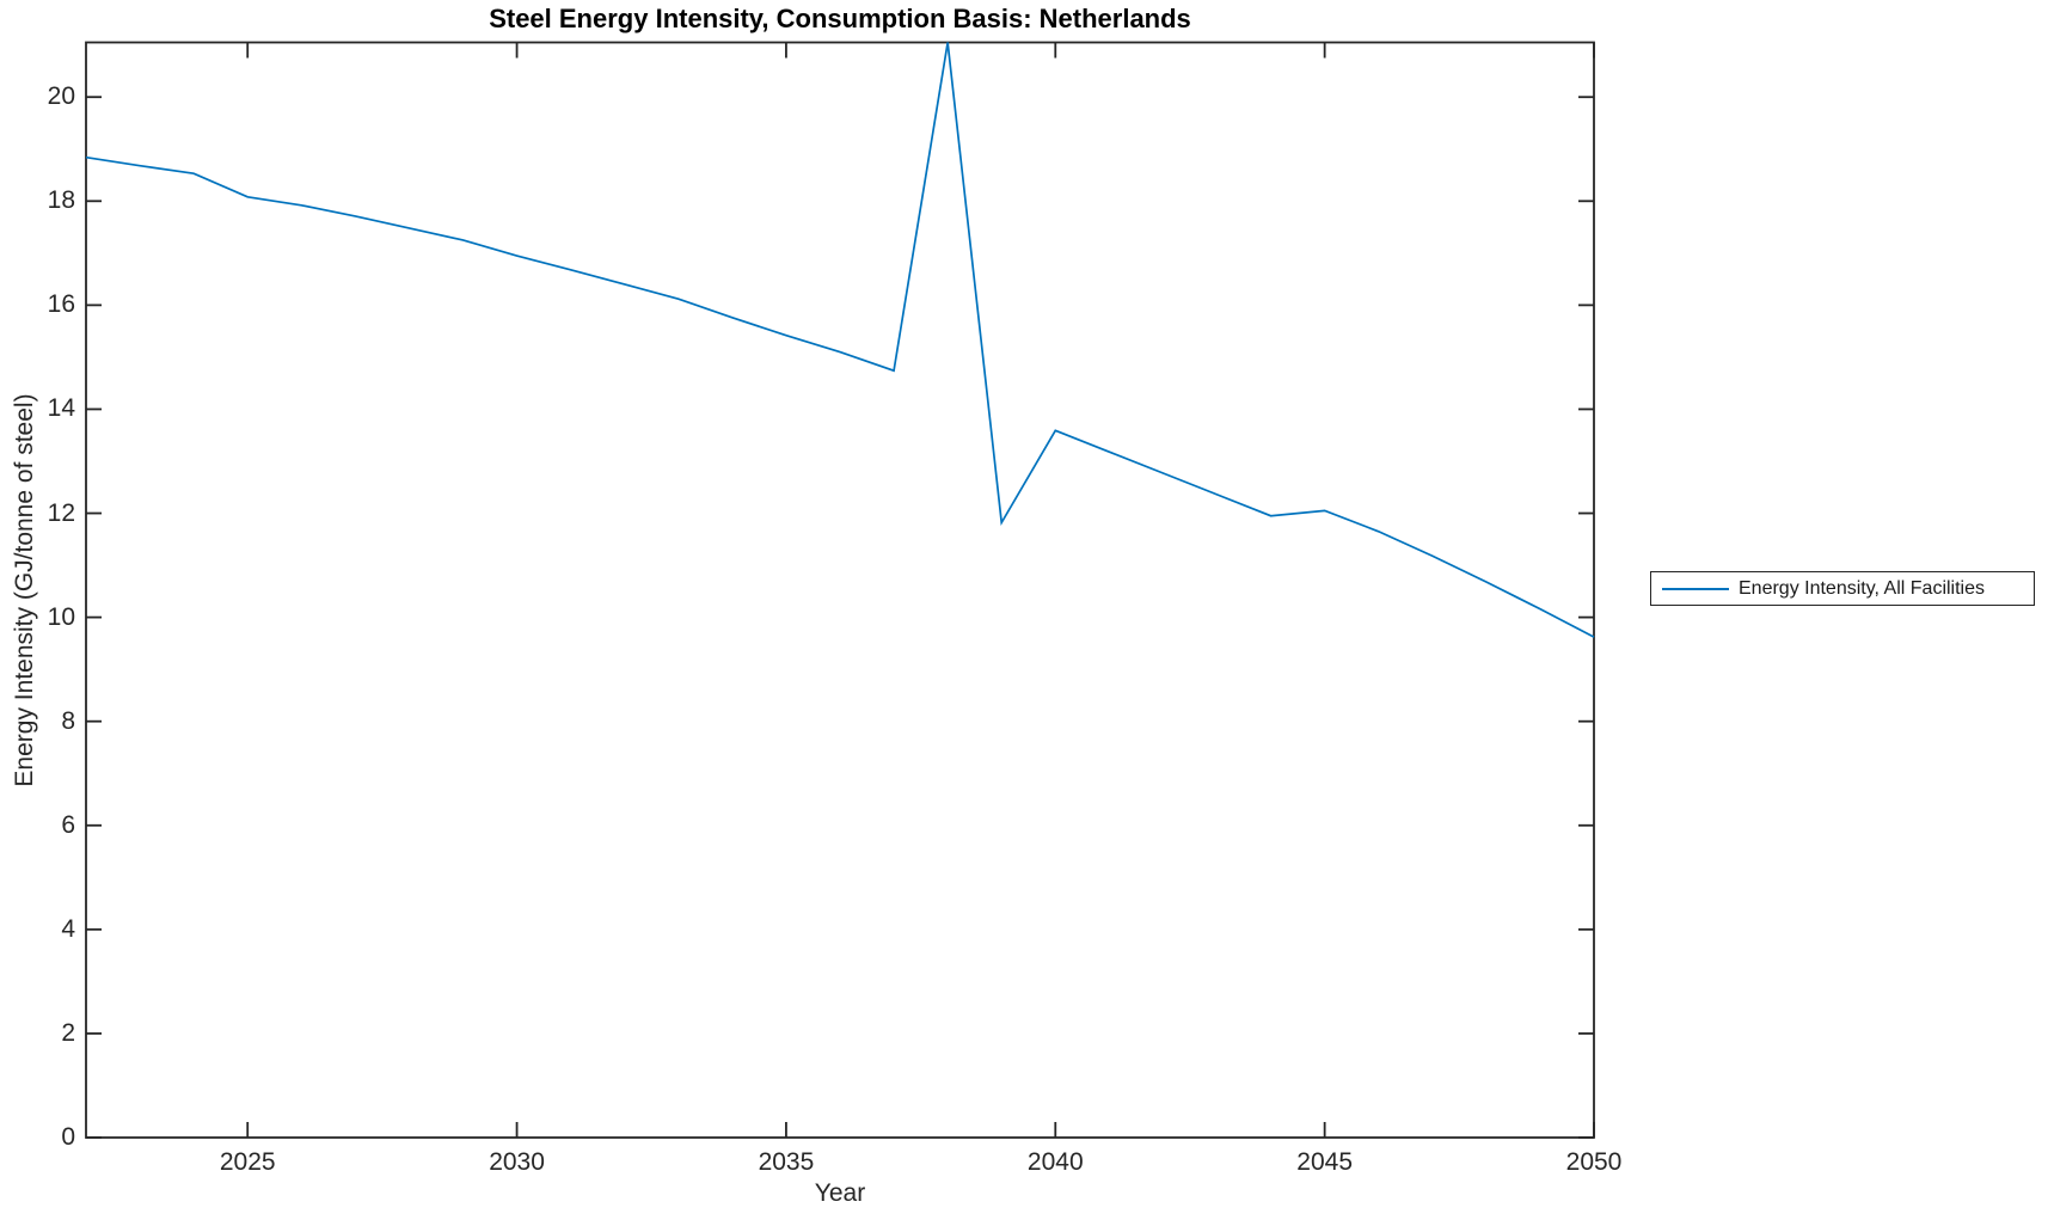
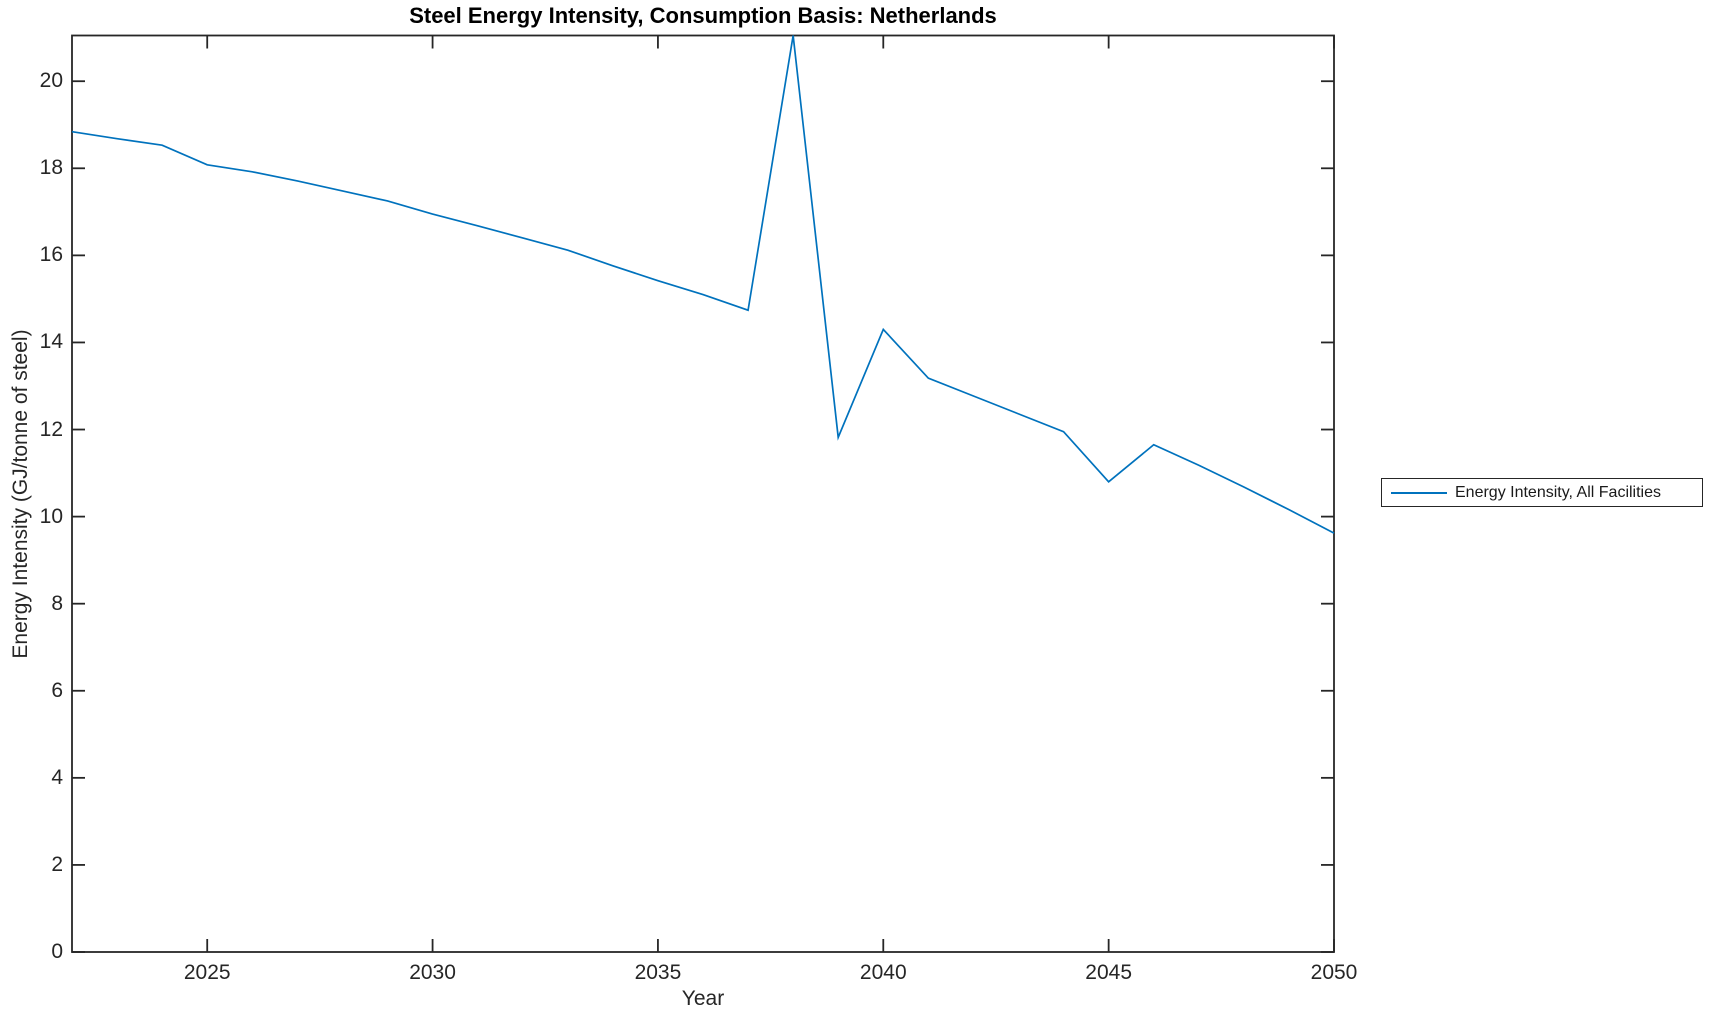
2040: 13.6 -> 14.3
2045: 12.1 -> 10.8
